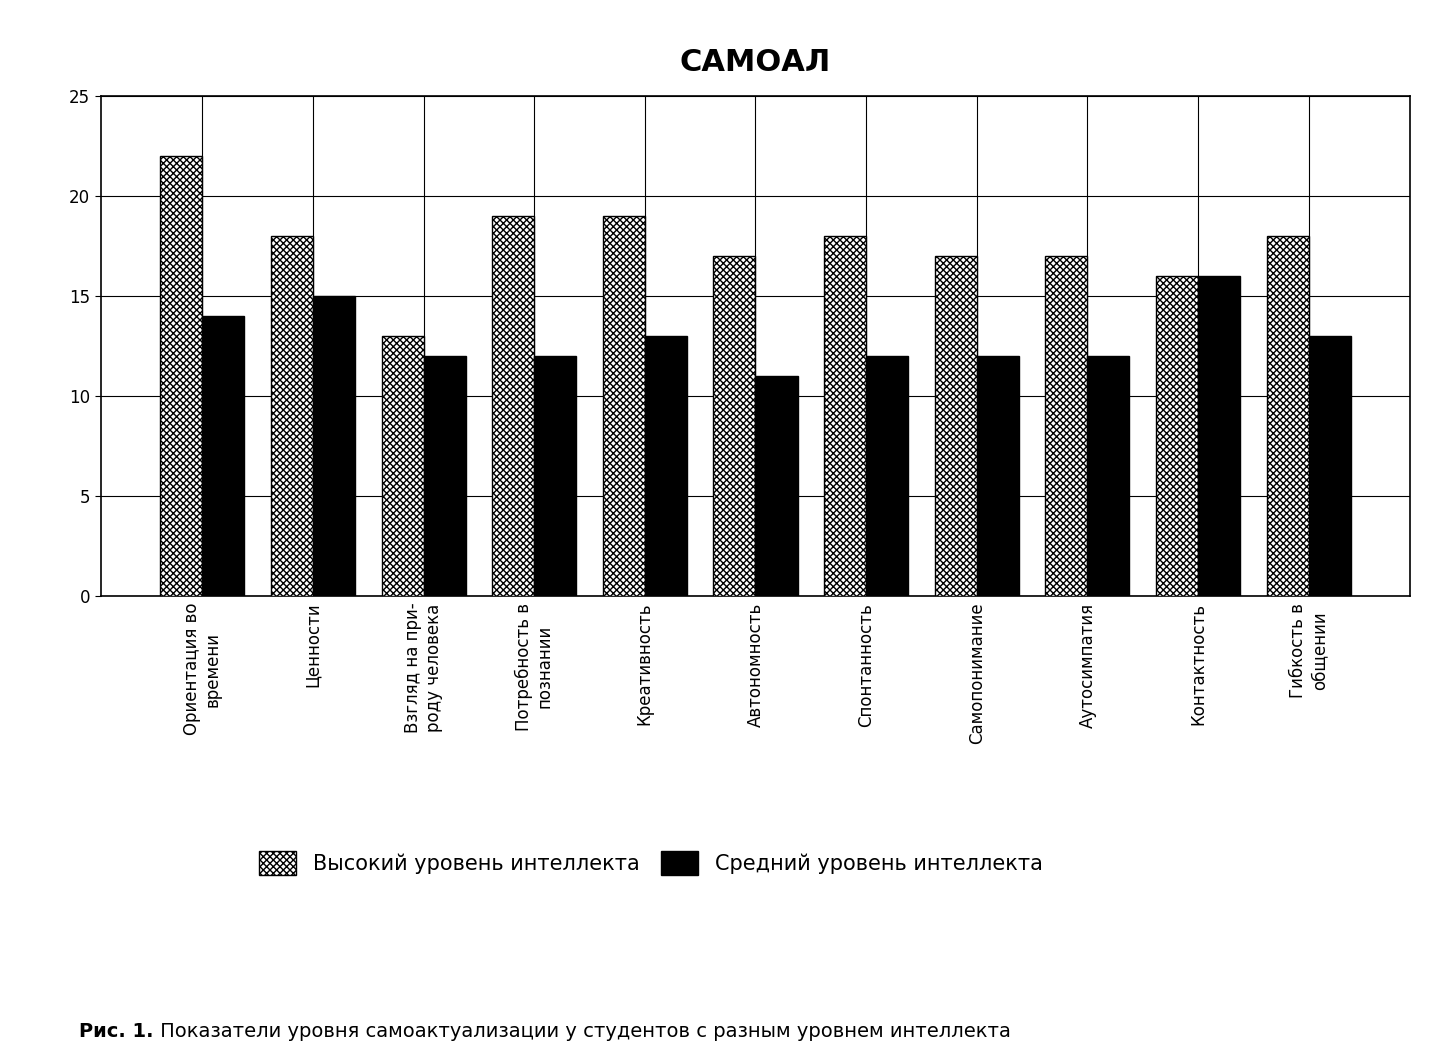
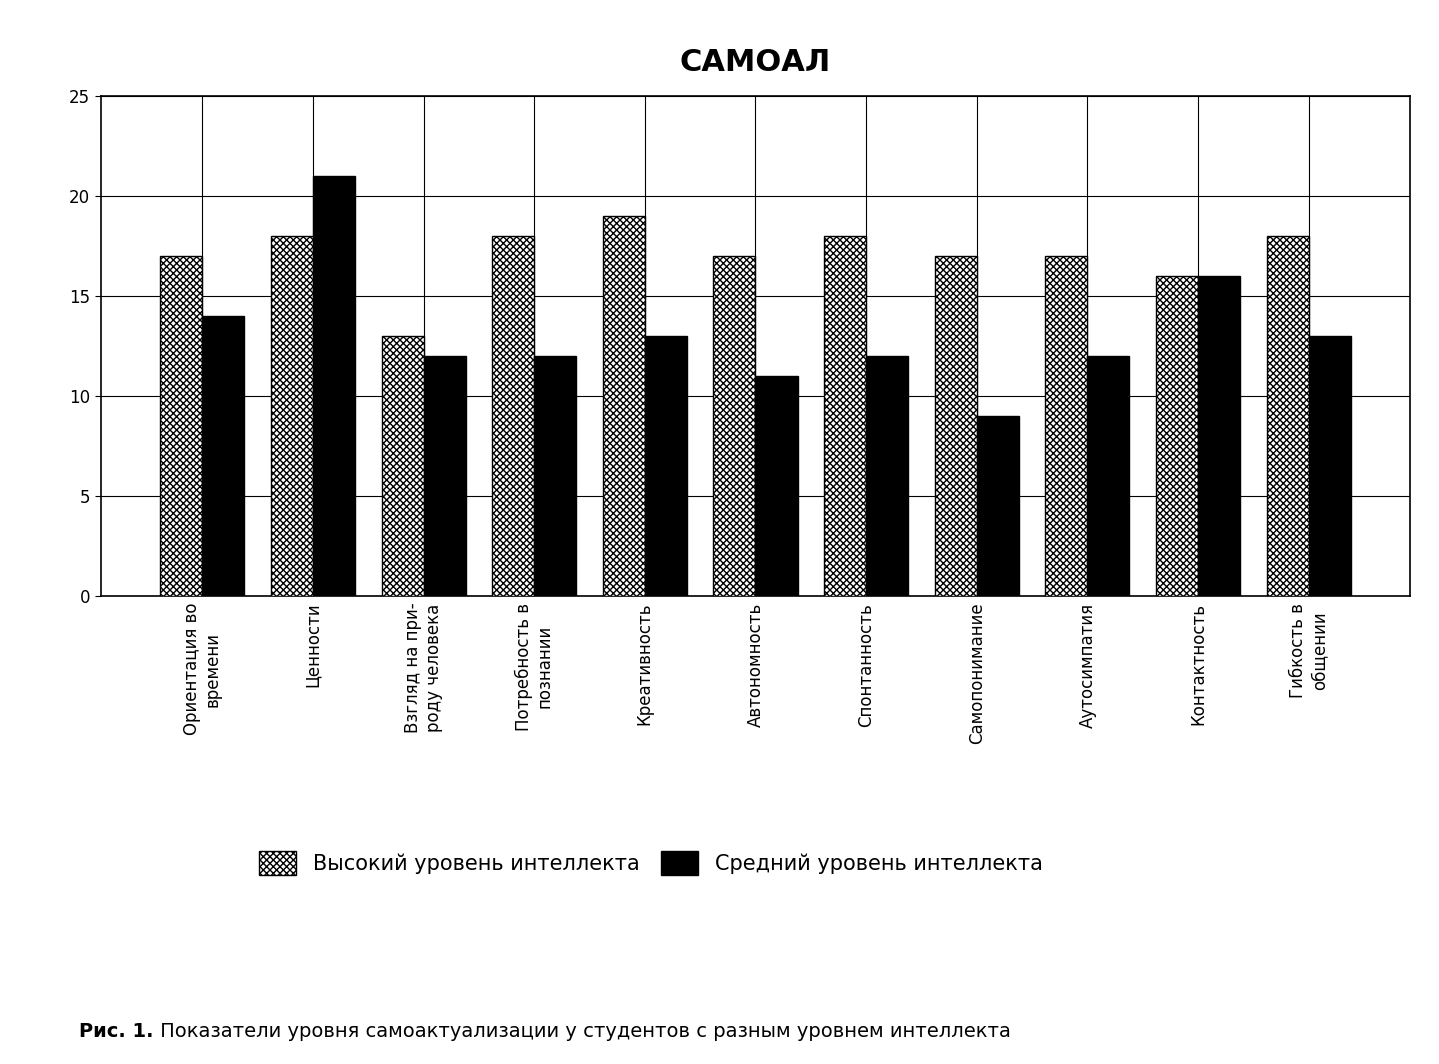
Высокий уровень интеллекта/Ориентация во времени: 22 -> 17
Средний уровень интеллекта/Ценности: 15 -> 21
Высокий уровень интеллекта/Потребность в познании: 19 -> 18
Средний уровень интеллекта/Самопонимание: 12 -> 9
